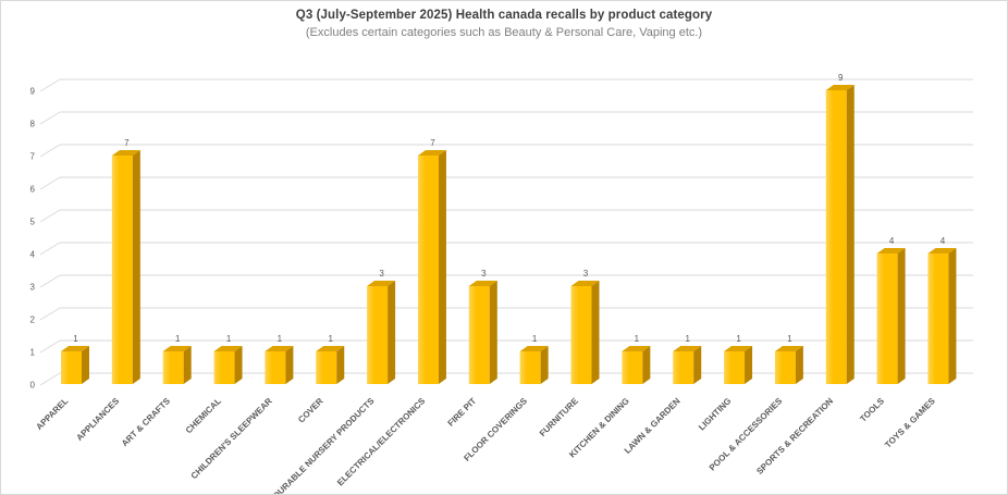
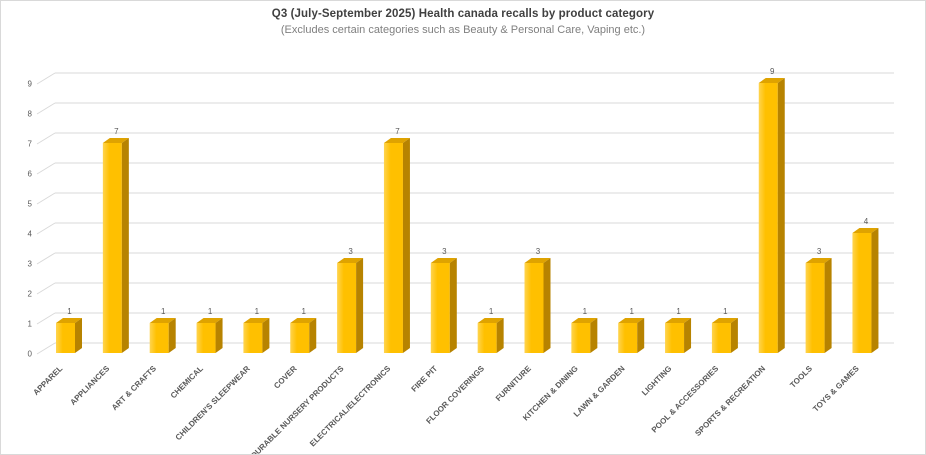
TOOLS: 4 -> 3
